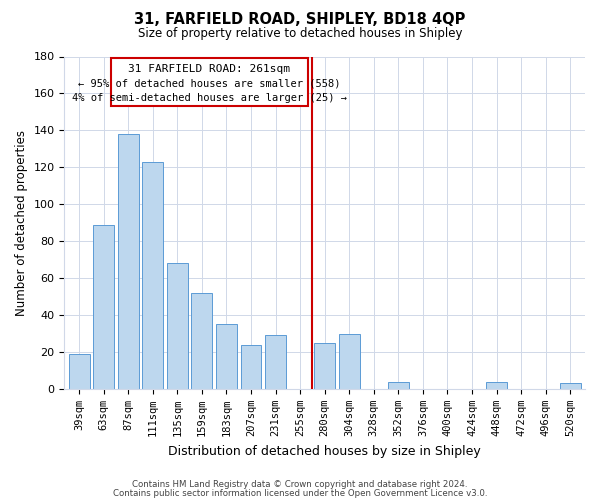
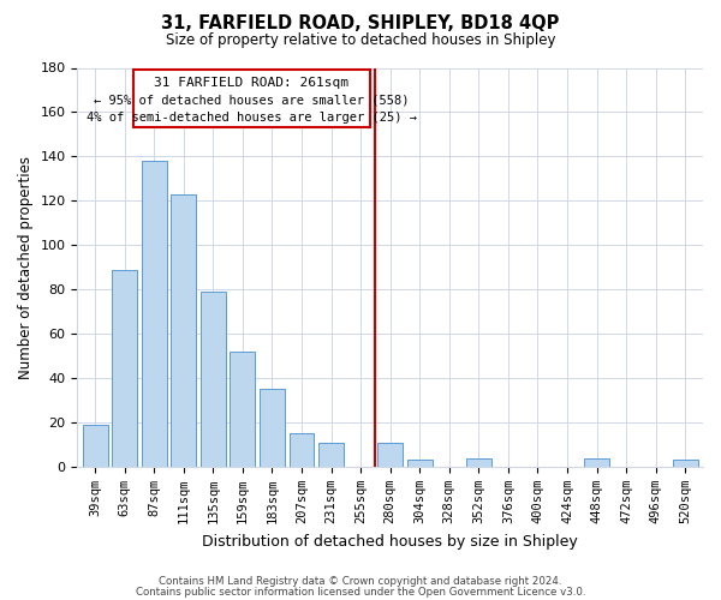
135sqm: 68 -> 79
207sqm: 24 -> 15
231sqm: 29 -> 11
280sqm: 25 -> 11
304sqm: 30 -> 3
